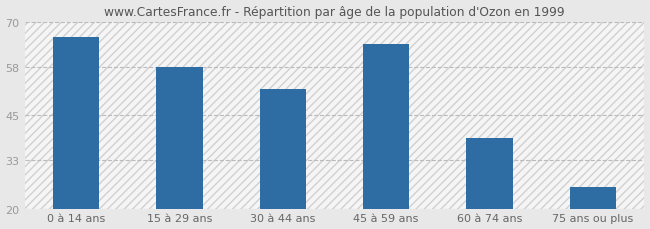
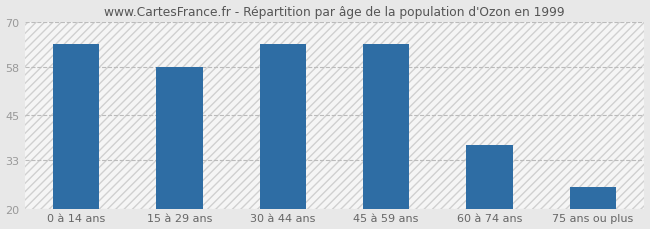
0 à 14 ans: 66 -> 64
30 à 44 ans: 52 -> 64
60 à 74 ans: 39 -> 37
